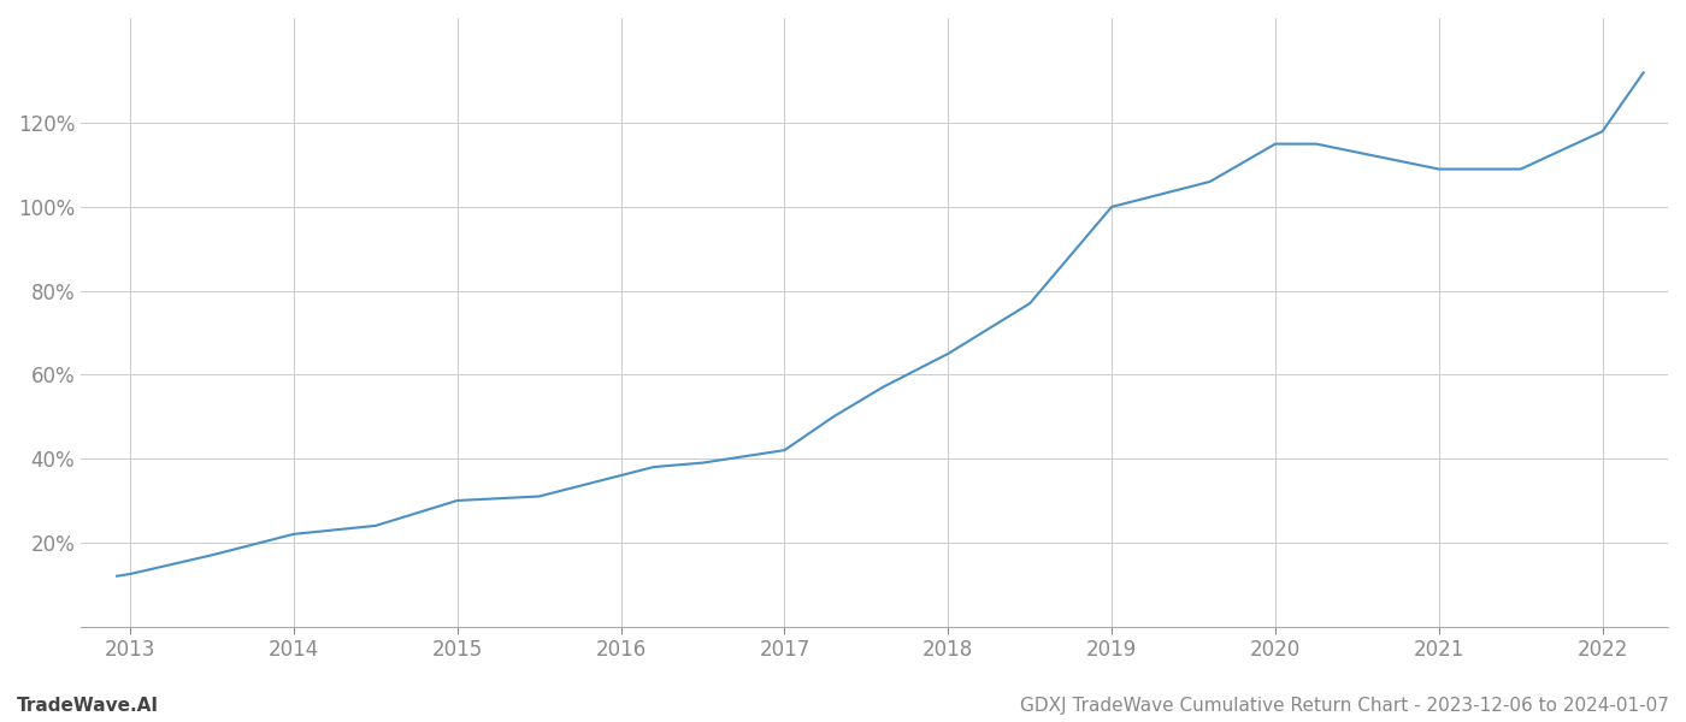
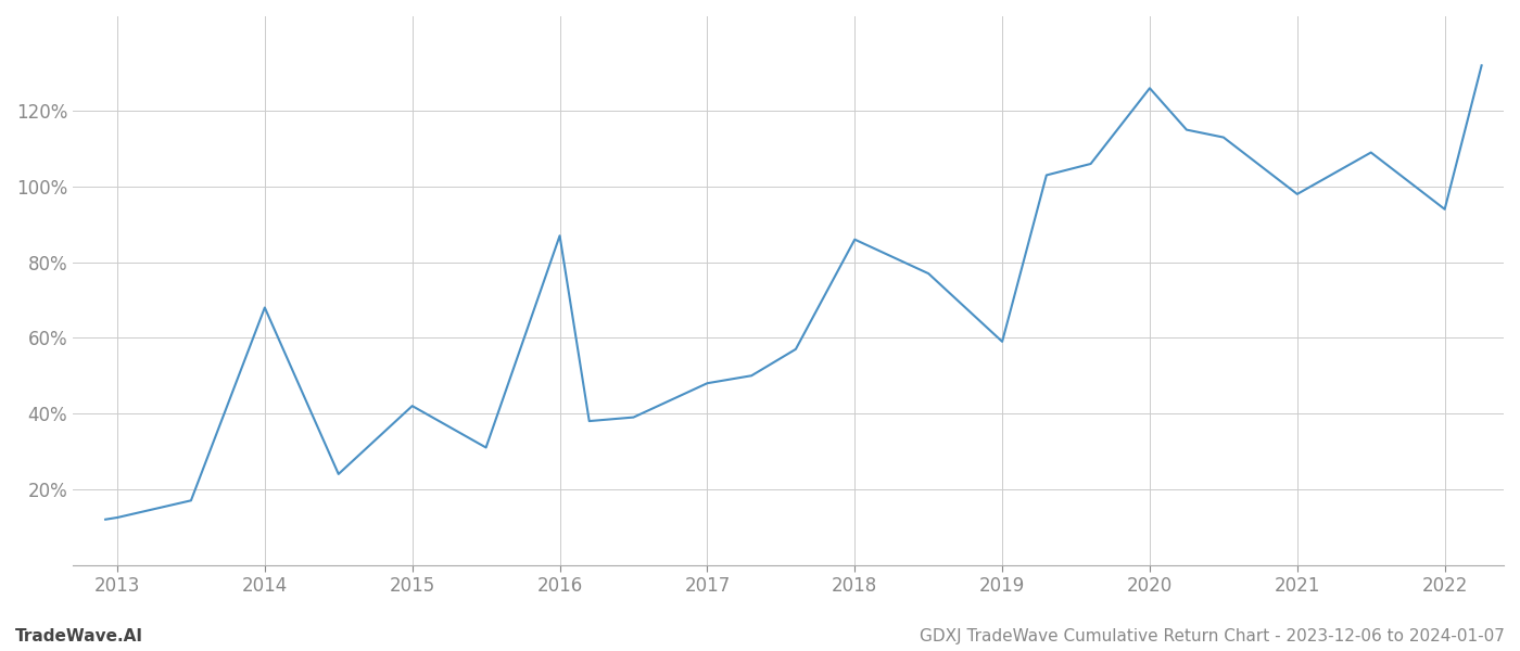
2014: 22.0% -> 68.0%
2015: 30.0% -> 42.0%
2016: 36.0% -> 87.0%
2017: 42.0% -> 48.0%
2018: 65.0% -> 86.0%
2019: 100.0% -> 59.0%
2020: 115.0% -> 126.0%
2021: 109.0% -> 98.0%
2022: 118.0% -> 94.0%
